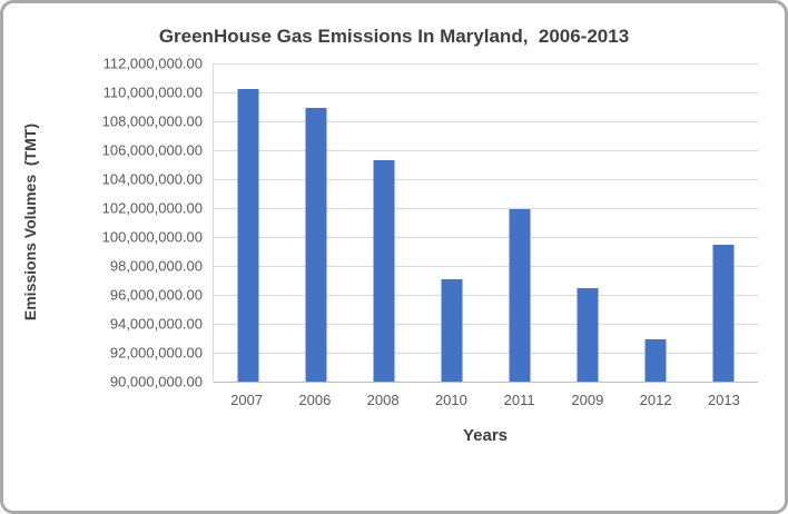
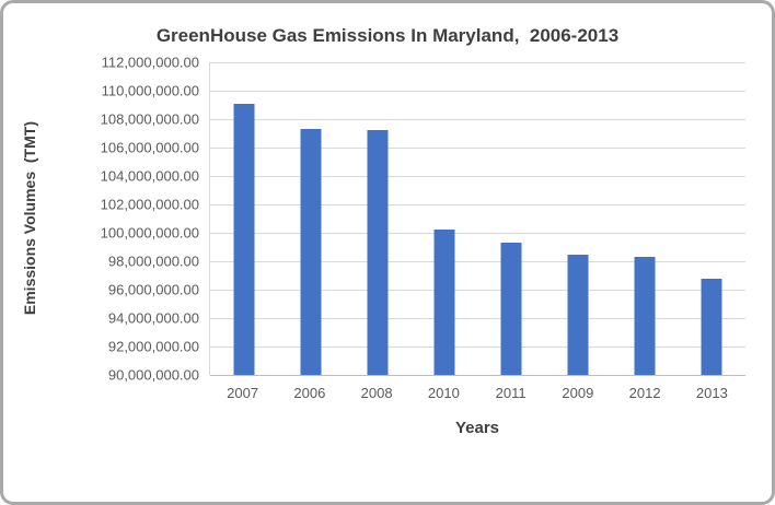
2007: 110200000 -> 109100000
2006: 108900000 -> 107300000
2008: 105300000 -> 107200000
2010: 97100000 -> 100200000
2011: 101900000 -> 99300000
2009: 96500000 -> 98500000
2012: 92900000 -> 98300000
2013: 99500000 -> 96800000
